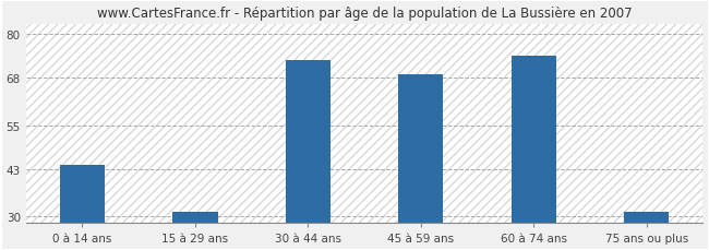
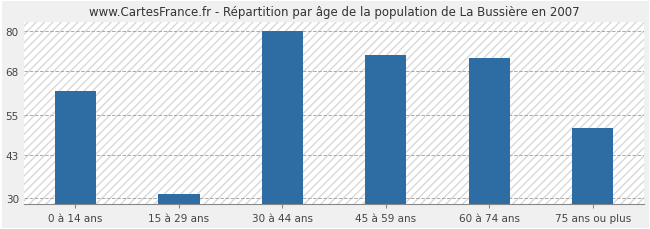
0 à 14 ans: 44 -> 62
30 à 44 ans: 73 -> 80
45 à 59 ans: 69 -> 73
60 à 74 ans: 74 -> 72
75 ans ou plus: 31 -> 51
